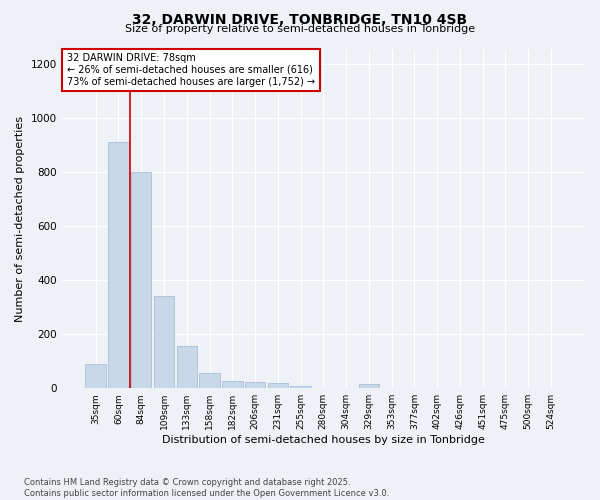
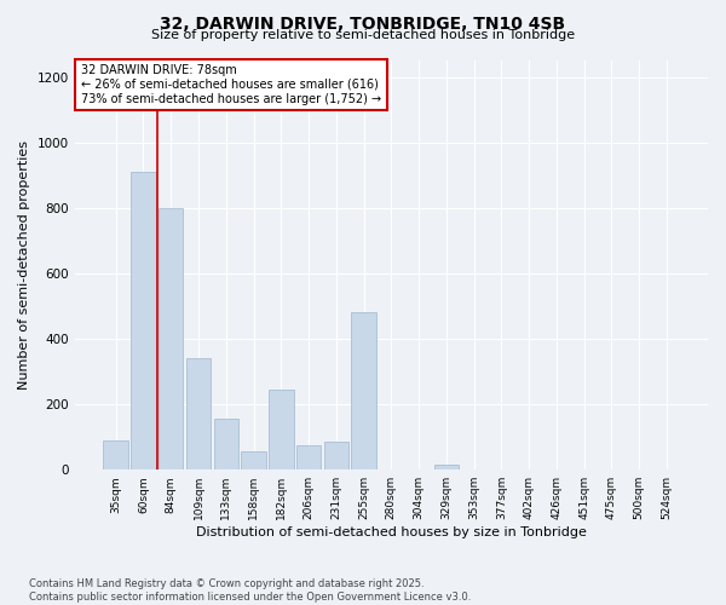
182sqm: 27 -> 245
206sqm: 22 -> 75
231sqm: 20 -> 85
255sqm: 10 -> 480
